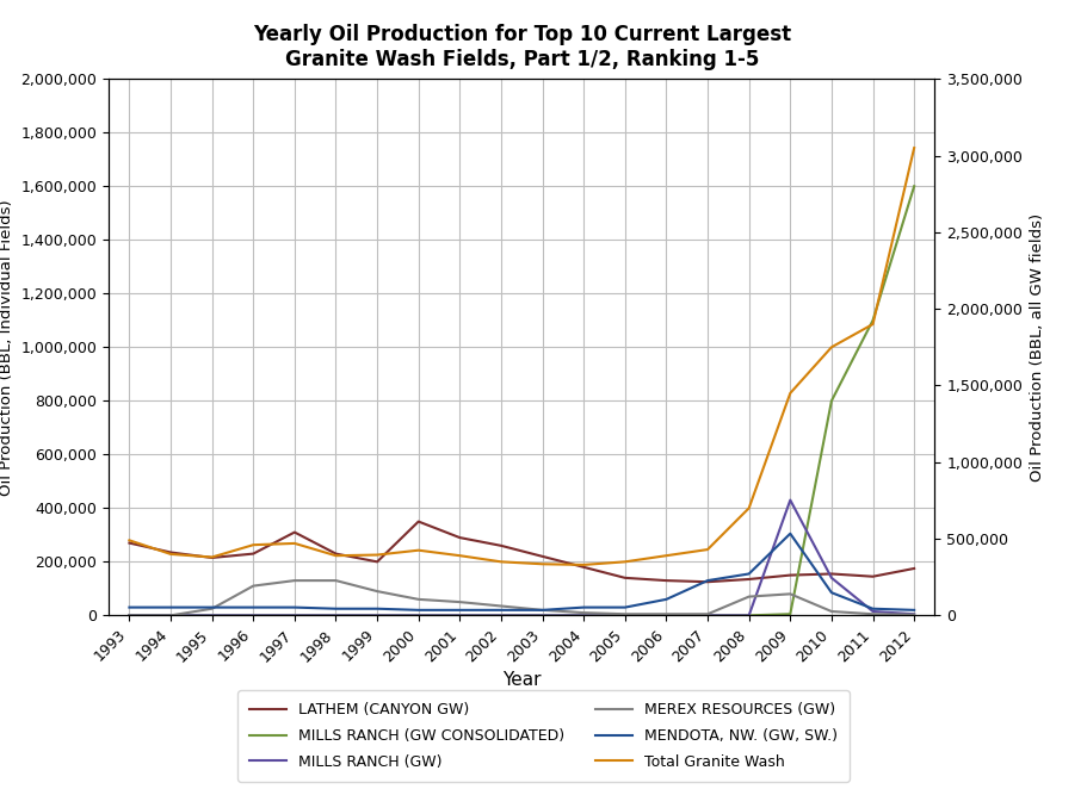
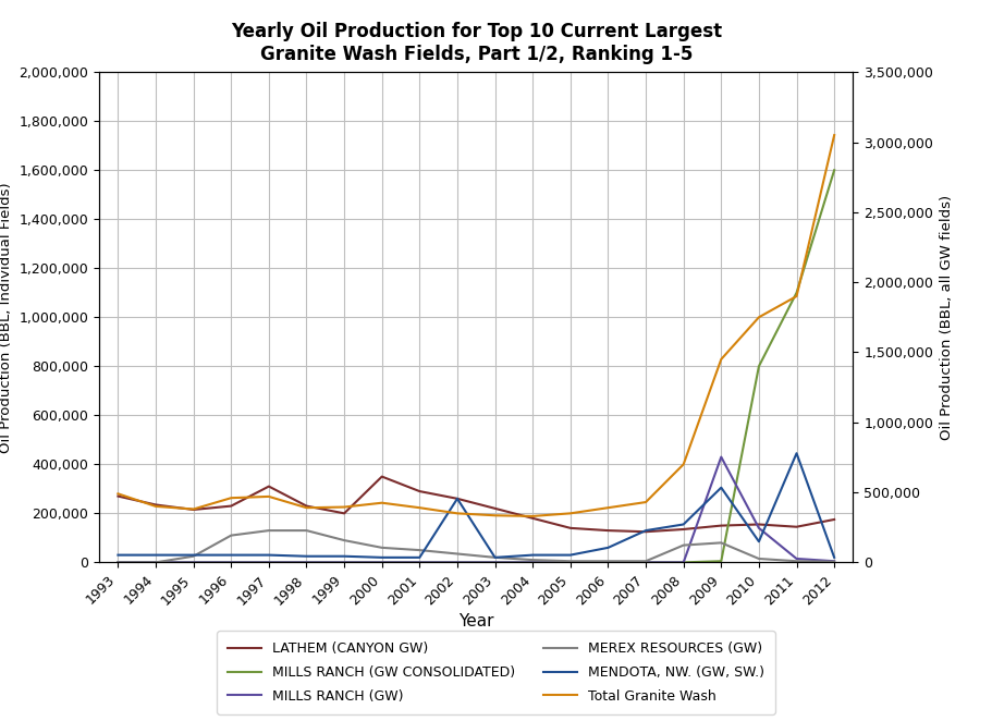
MENDOTA, NW. (GW, SW.)/2002: 20,000 -> 260,000
MENDOTA, NW. (GW, SW.)/2011: 25,000 -> 445,000
